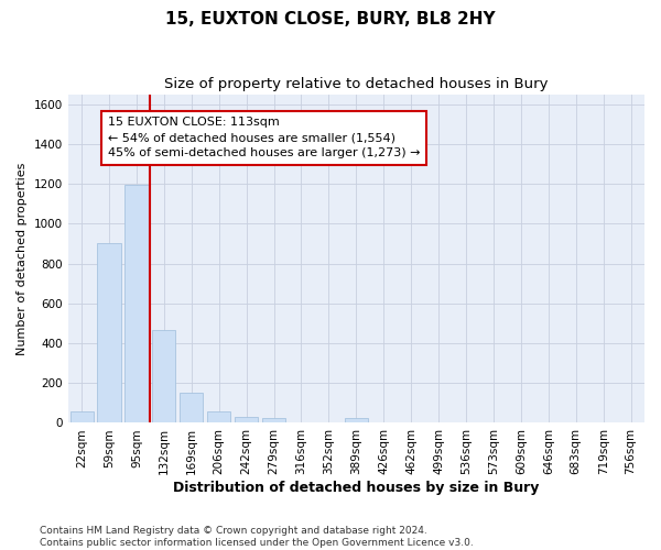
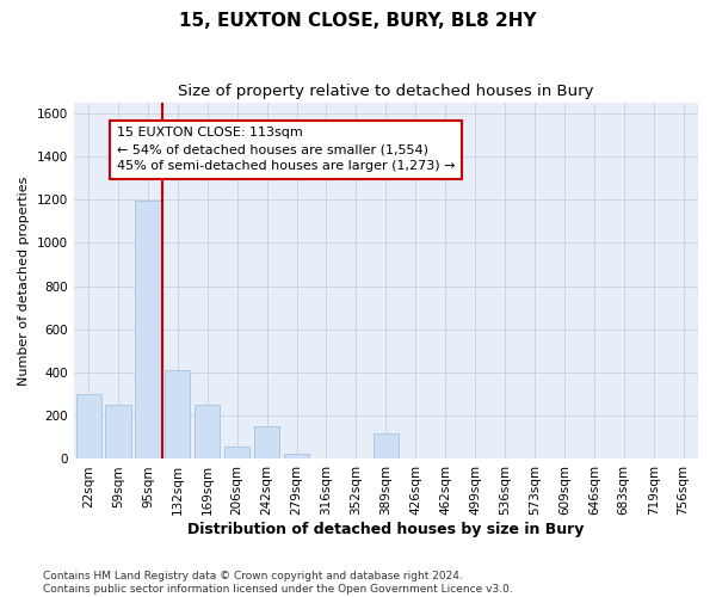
22sqm: 60 -> 300
59sqm: 900 -> 250
132sqm: 460 -> 410
169sqm: 150 -> 250
242sqm: 30 -> 150
389sqm: 20 -> 120
